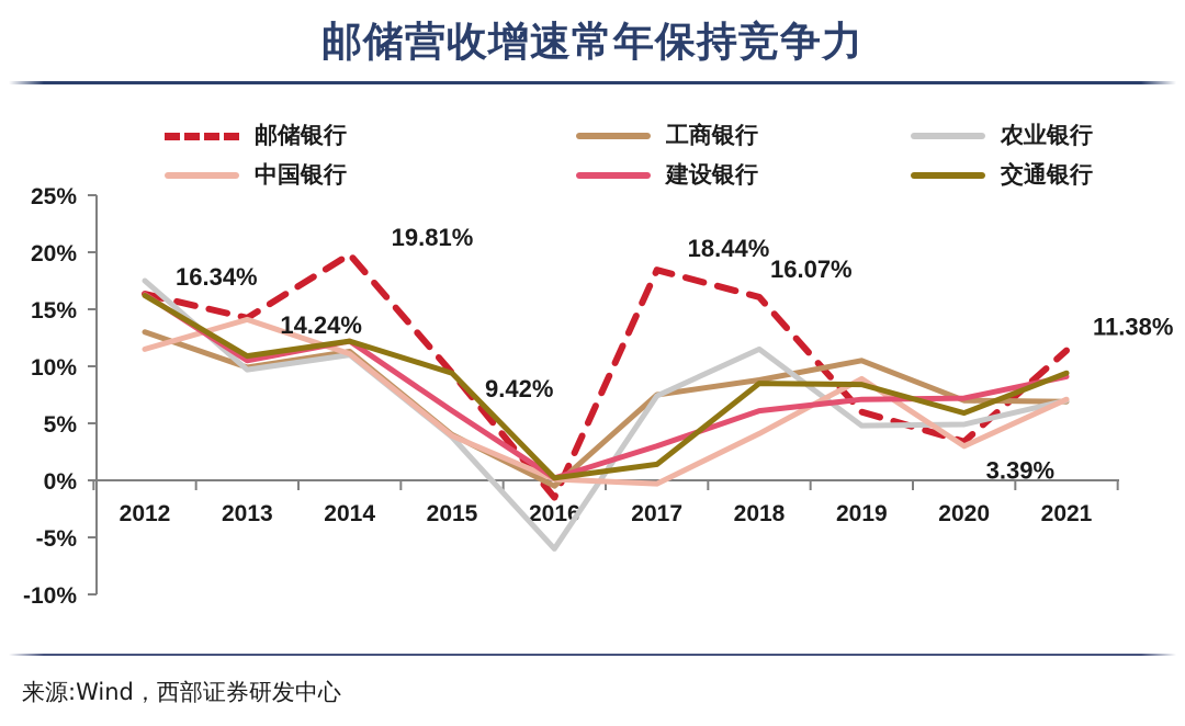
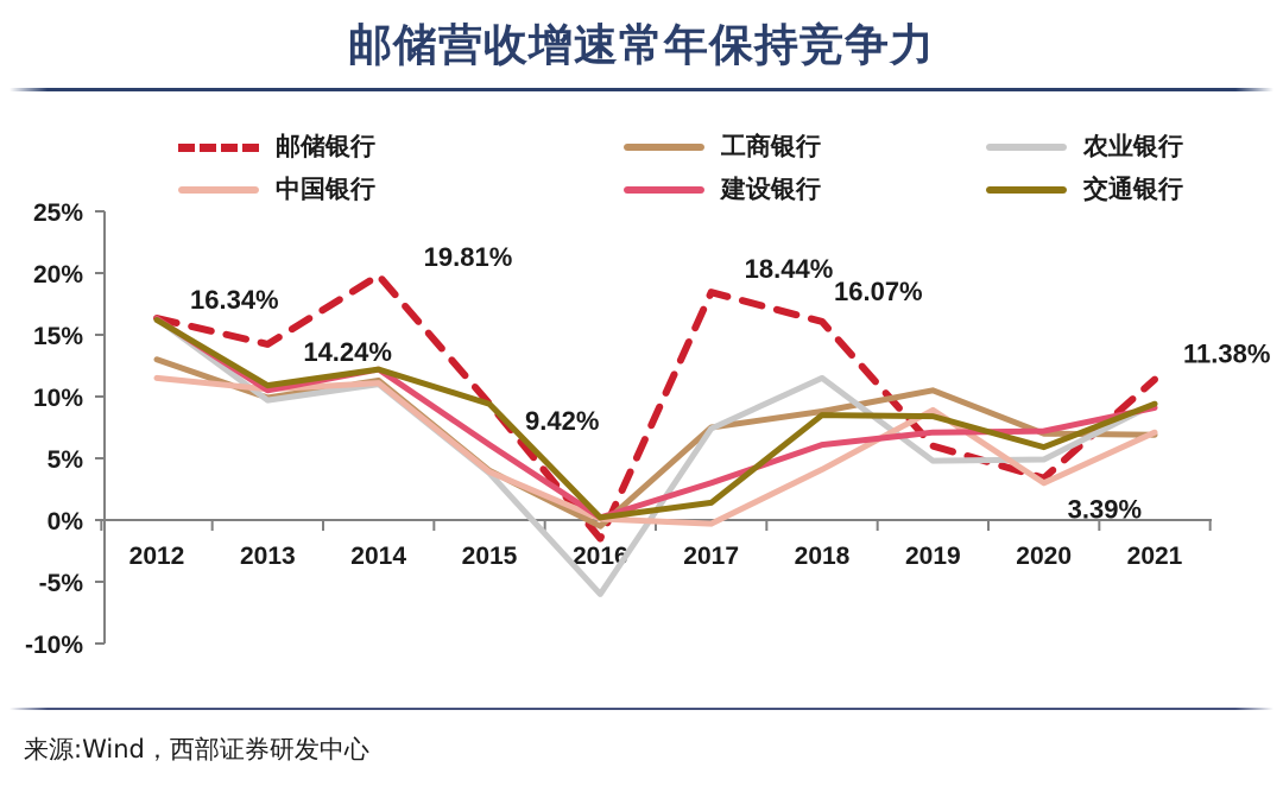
农业银行/2012: 17.5% -> 16.3%
中国银行/2013: 14.1% -> 10.6%
农业银行/2021: 7.0% -> 9.4%
